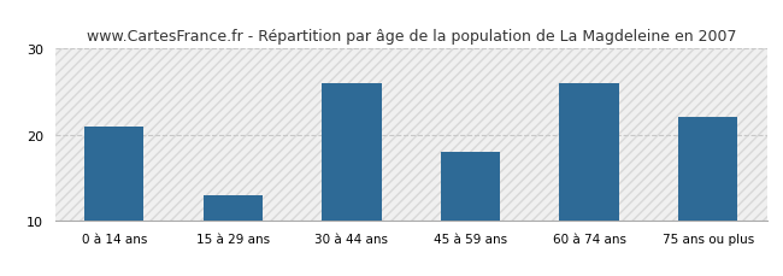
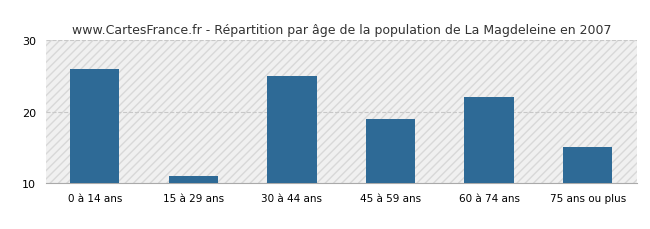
0 à 14 ans: 21 -> 26
15 à 29 ans: 13 -> 11
30 à 44 ans: 26 -> 25
45 à 59 ans: 18 -> 19
60 à 74 ans: 26 -> 22
75 ans ou plus: 22 -> 15
